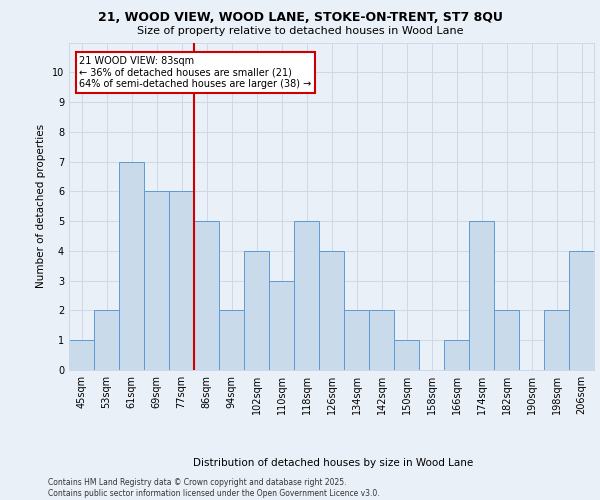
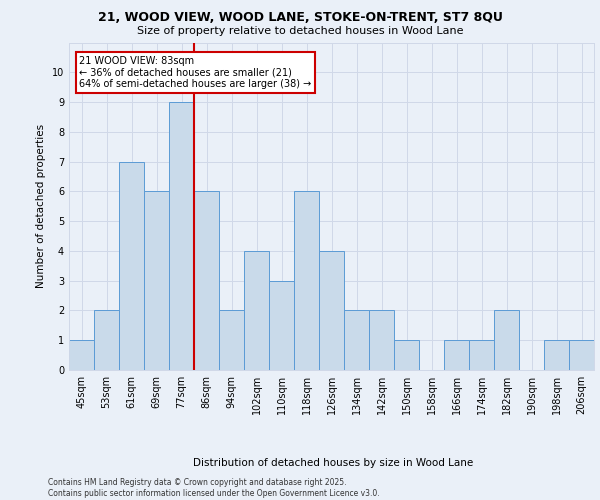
77sqm: 6 -> 9
86sqm: 5 -> 6
118sqm: 5 -> 6
174sqm: 5 -> 1
198sqm: 2 -> 1
206sqm: 4 -> 1
